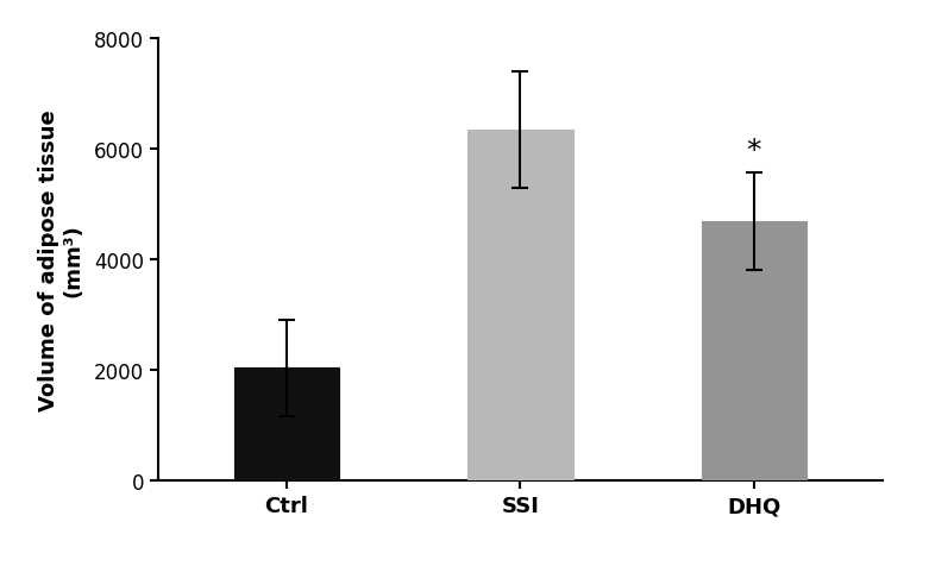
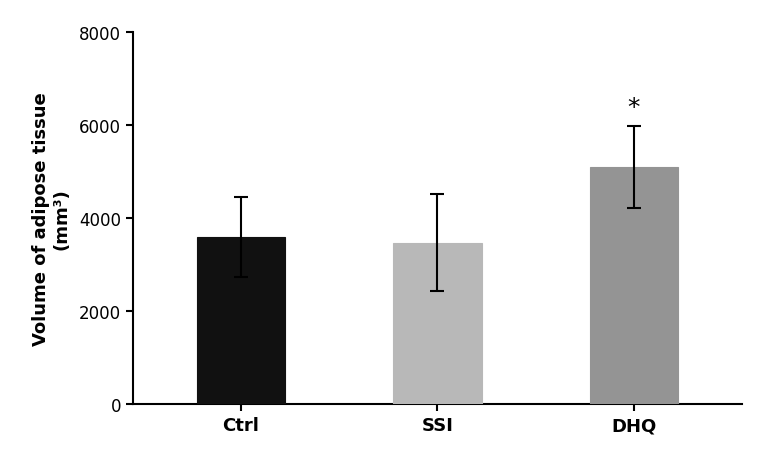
Ctrl: 2050 -> 3600
SSI: 6350 -> 3480
DHQ: 4700 -> 5100
